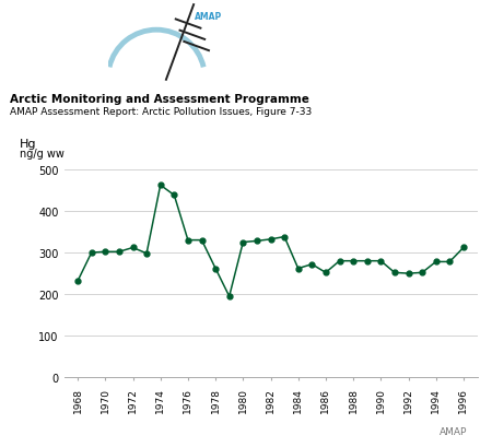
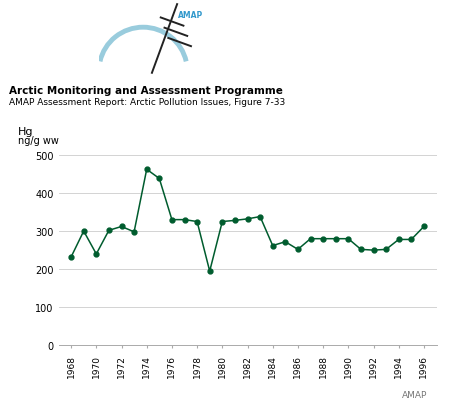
1970: 302 -> 240
1978: 262 -> 325
